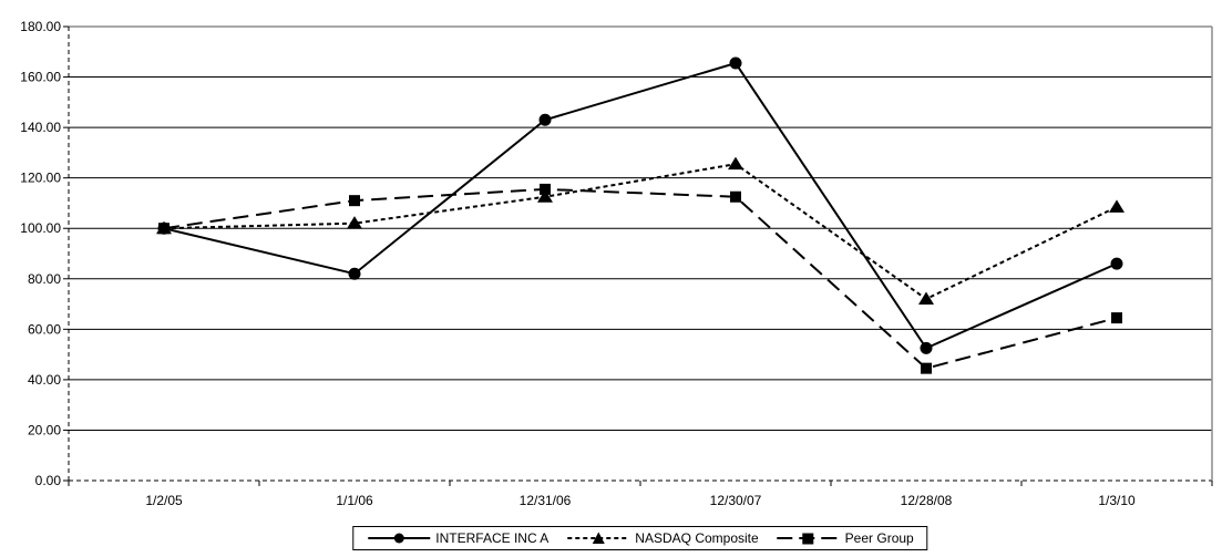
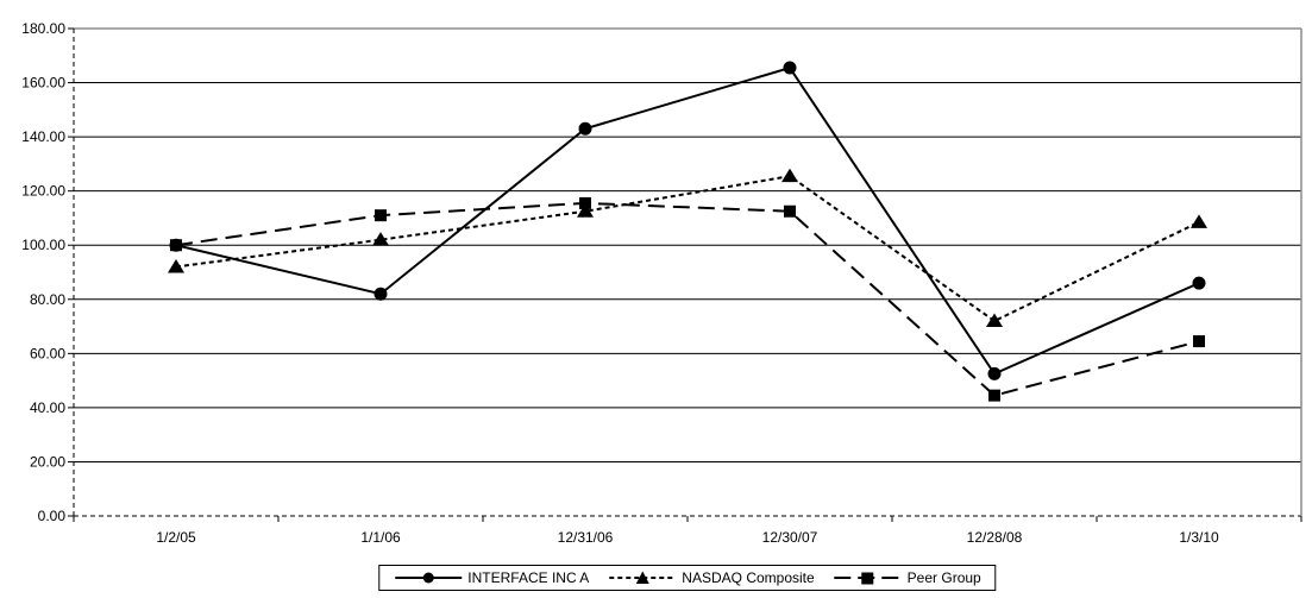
NASDAQ Composite/1/2/05: 100 -> 92
